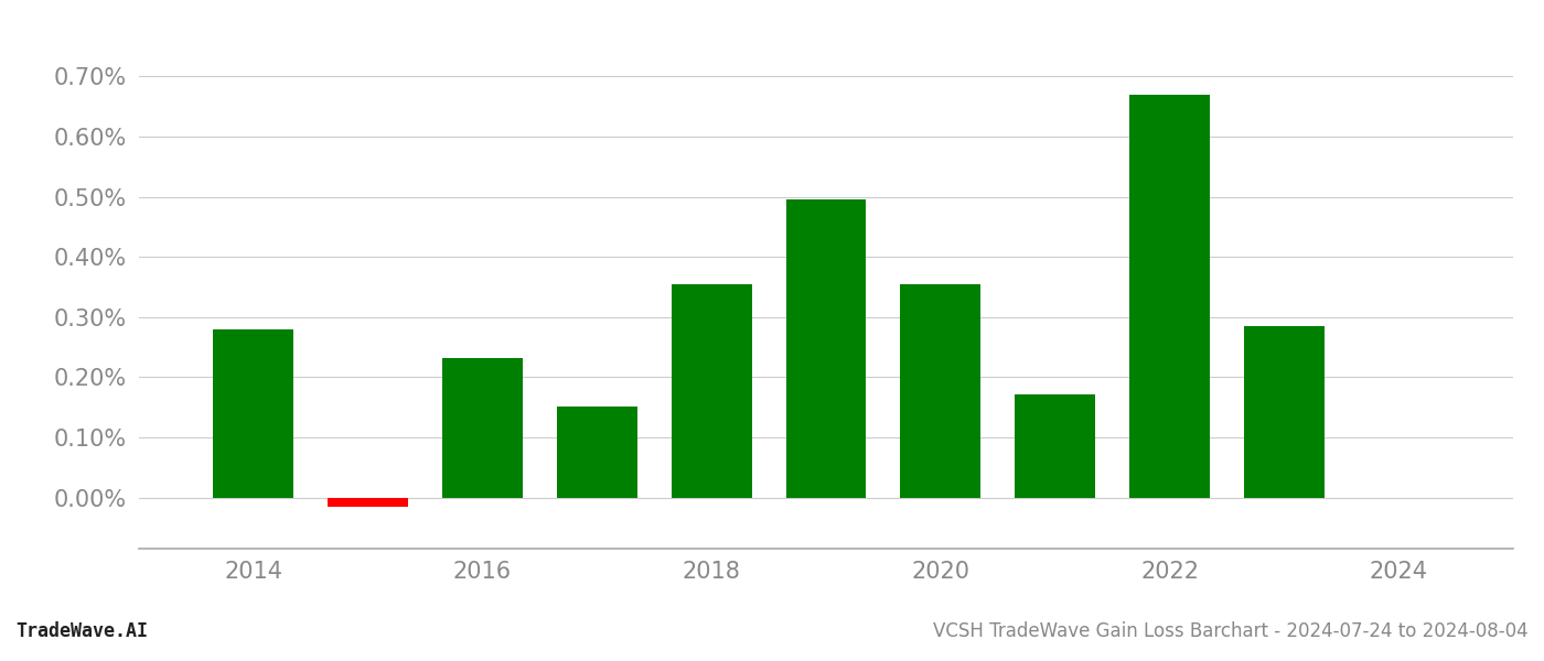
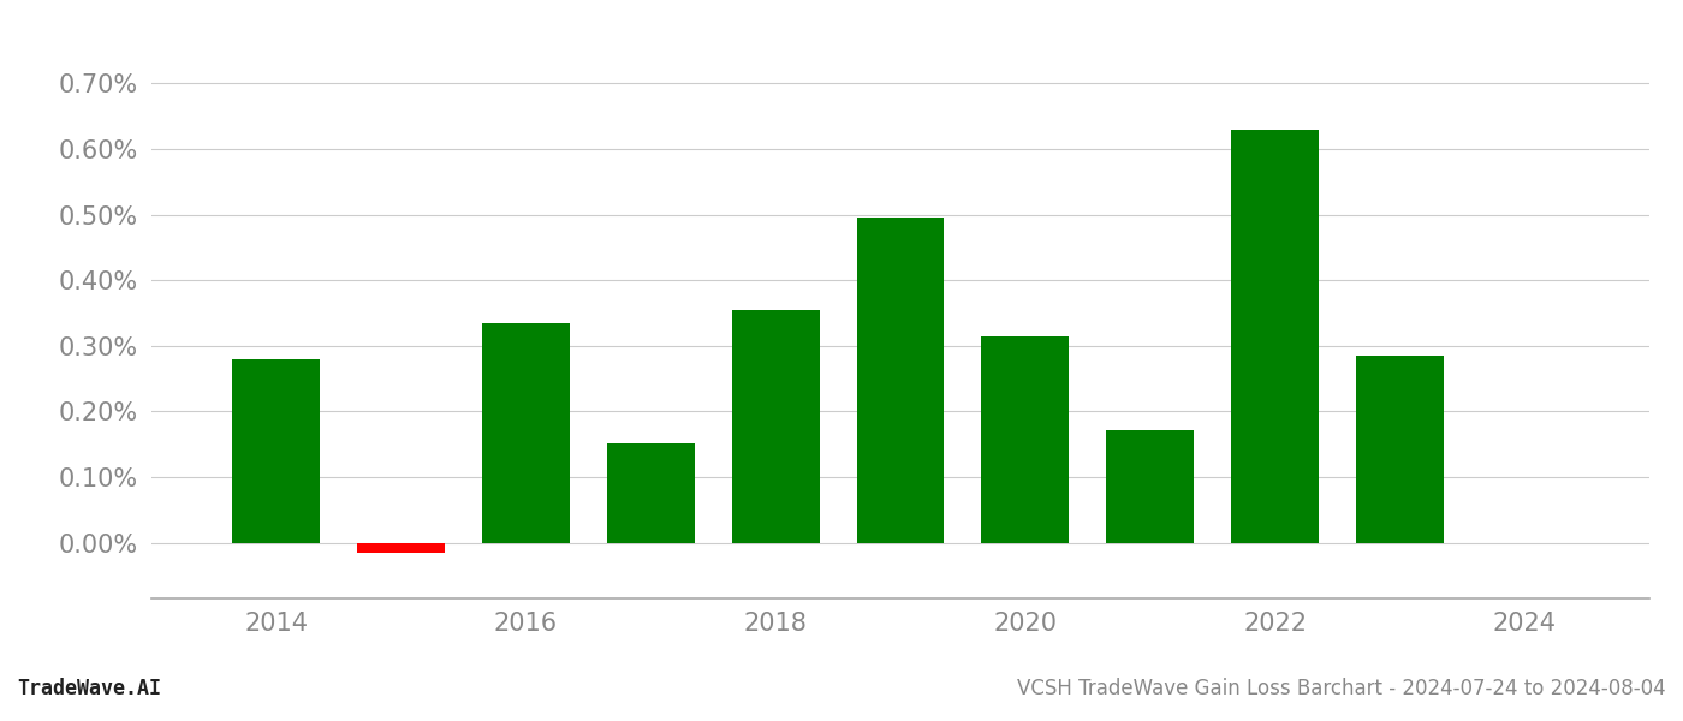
2016: 0.232% -> 0.334%
2020: 0.355% -> 0.314%
2022: 0.670% -> 0.630%
